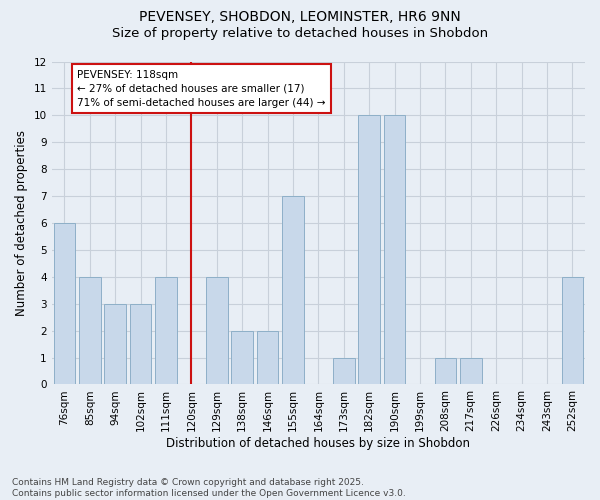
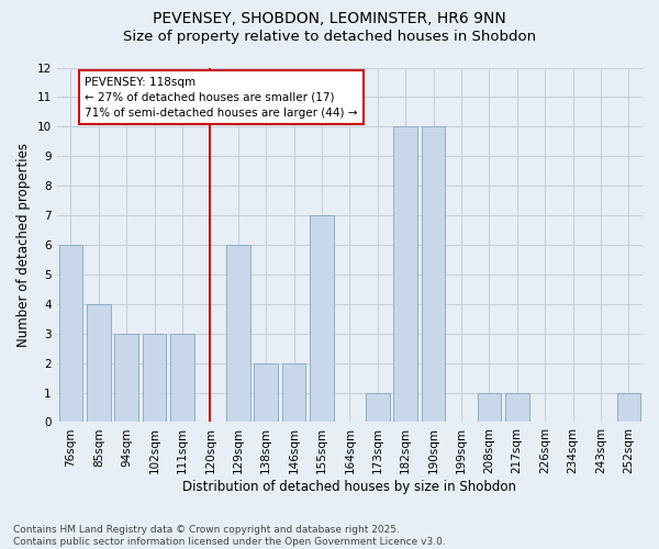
111sqm: 4 -> 3
129sqm: 4 -> 6
252sqm: 4 -> 1
